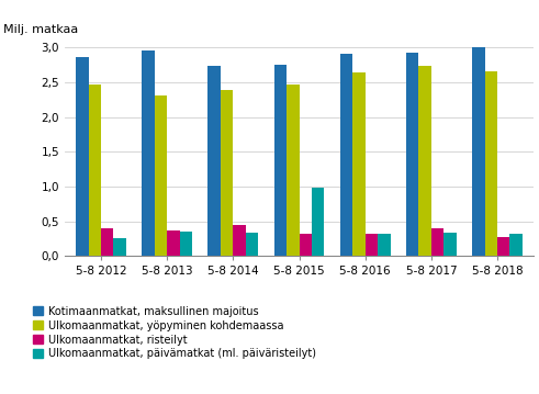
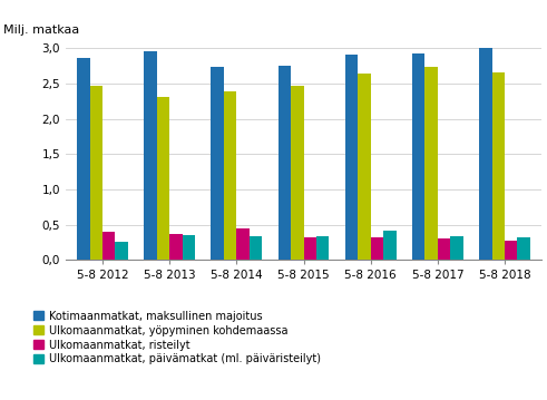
Ulkomaanmatkat, päivämatkat (ml. päiväristeilyt)/5-8 2015: 0,98 -> 0,33
Ulkomaanmatkat, päivämatkat (ml. päiväristeilyt)/5-8 2016: 0,32 -> 0,42
Ulkomaanmatkat, risteilyt/5-8 2017: 0,40 -> 0,30
